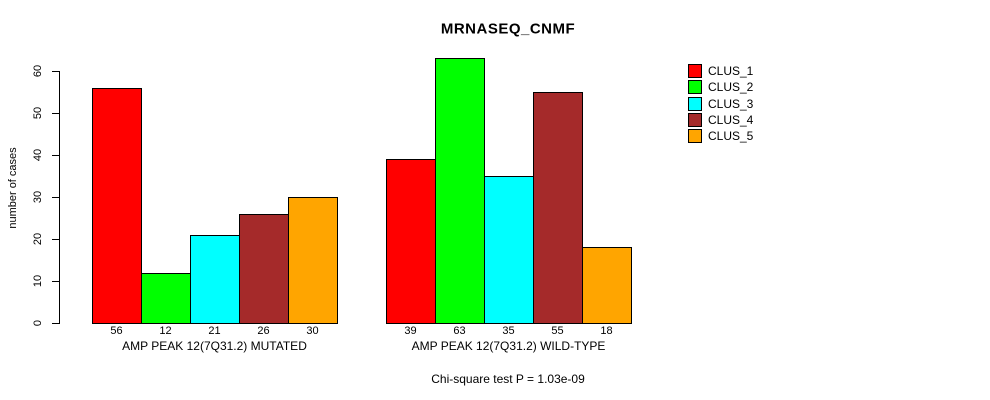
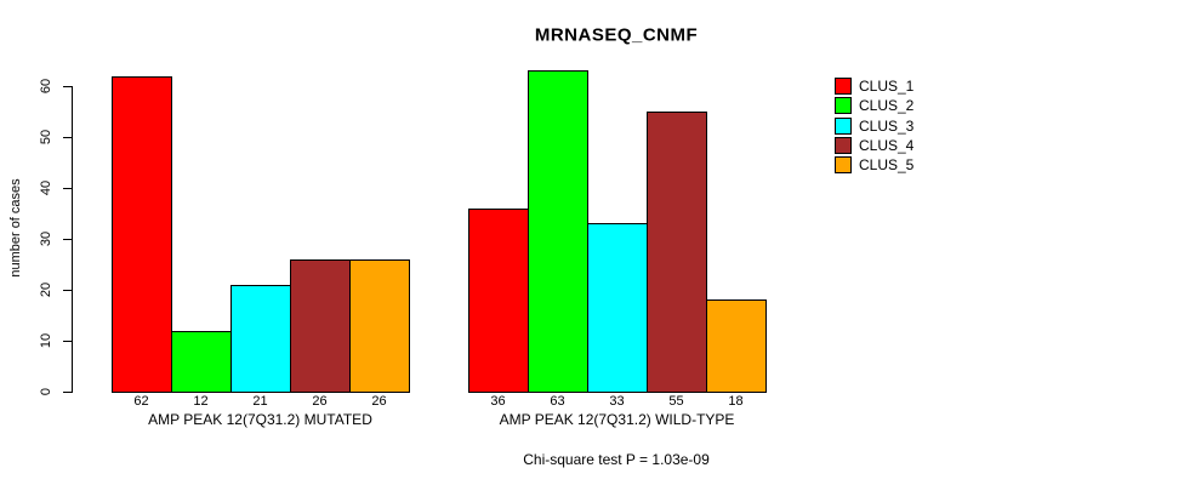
CLUS_1/AMP PEAK 12(7Q31.2) MUTATED: 56 -> 62
CLUS_5/AMP PEAK 12(7Q31.2) MUTATED: 30 -> 26
CLUS_1/AMP PEAK 12(7Q31.2) WILD-TYPE: 39 -> 36
CLUS_3/AMP PEAK 12(7Q31.2) WILD-TYPE: 35 -> 33
